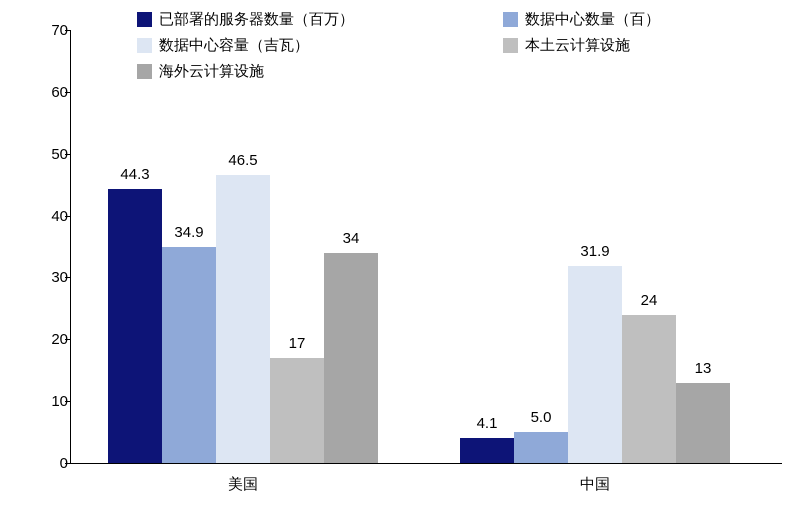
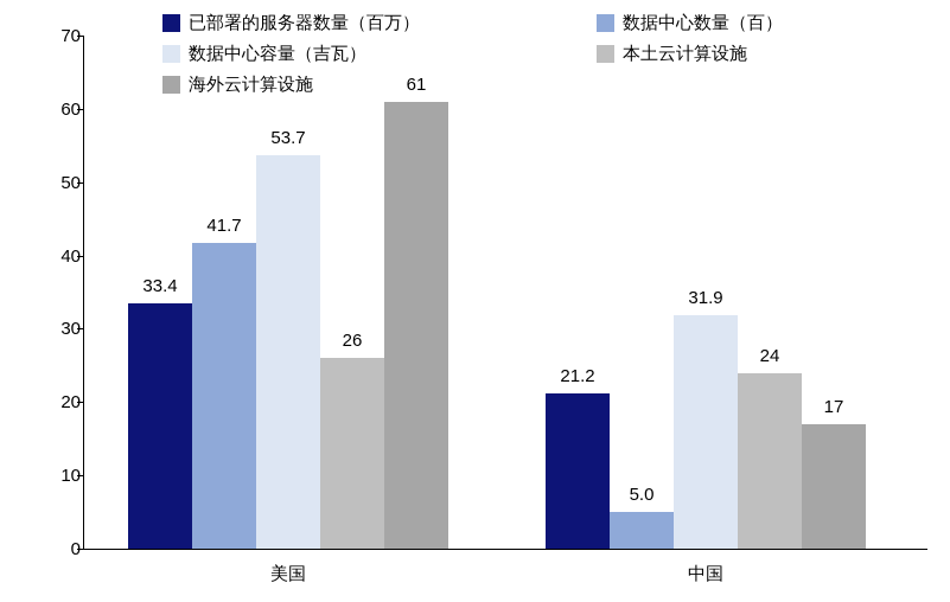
已部署的服务器数量（百万）/美国: 44.3 -> 33.4
数据中心数量（百）/美国: 34.9 -> 41.7
数据中心容量（吉瓦）/美国: 46.5 -> 53.7
本土云计算设施/美国: 17 -> 26
海外云计算设施/美国: 34 -> 61
已部署的服务器数量（百万）/中国: 4.1 -> 21.2
海外云计算设施/中国: 13 -> 17
